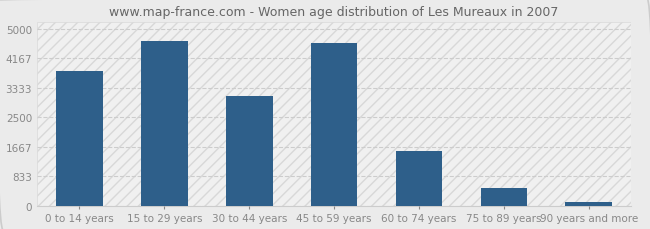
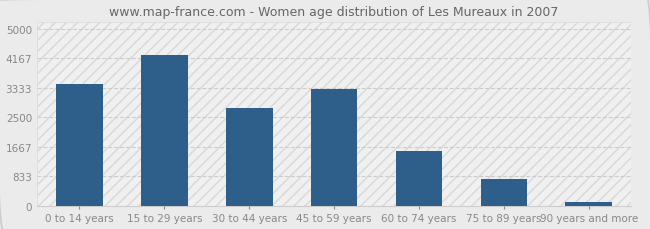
0 to 14 years: 3800 -> 3450
15 to 29 years: 4650 -> 4250
30 to 44 years: 3100 -> 2750
45 to 59 years: 4600 -> 3300
75 to 89 years: 500 -> 750
